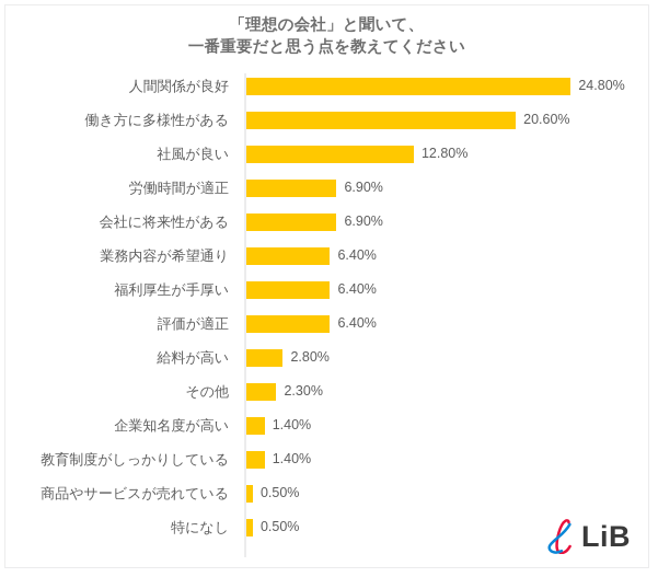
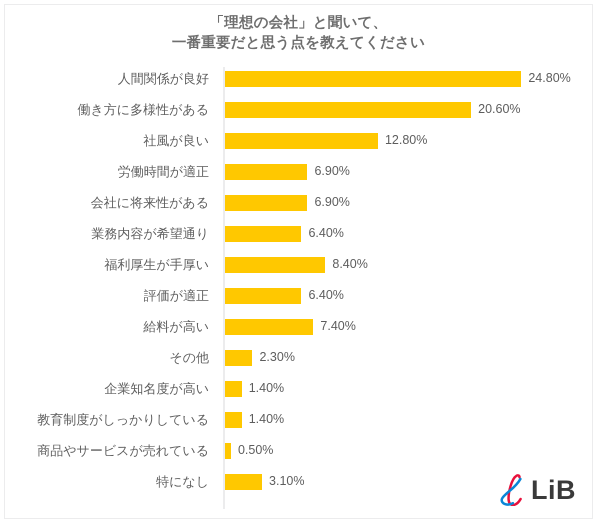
福利厚生が手厚い: 6.40% -> 8.40%
給料が高い: 2.80% -> 7.40%
特になし: 0.50% -> 3.10%
